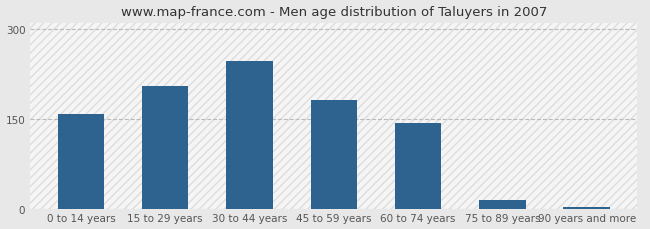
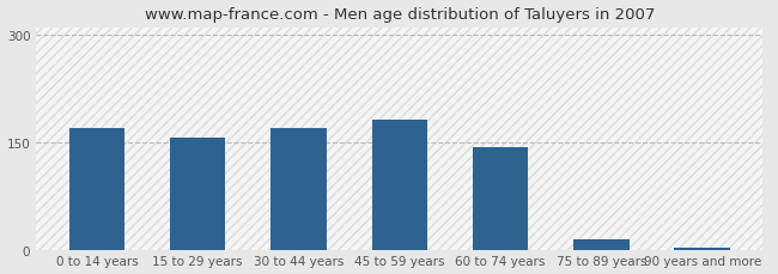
0 to 14 years: 158 -> 170
15 to 29 years: 204 -> 157
30 to 44 years: 246 -> 170
